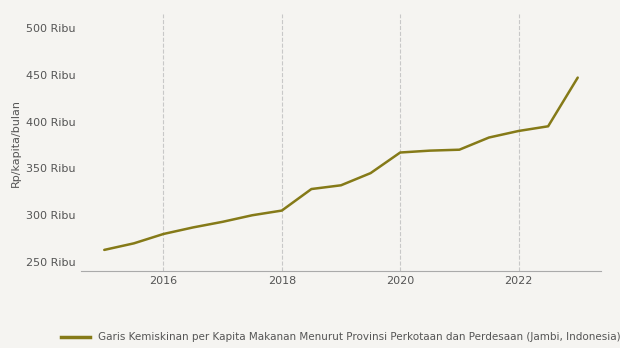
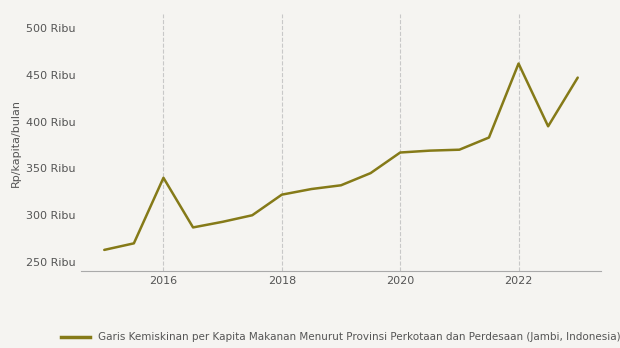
2016: 280 Ribu -> 340 Ribu
2018: 305 Ribu -> 322 Ribu
2022: 390 Ribu -> 462 Ribu
